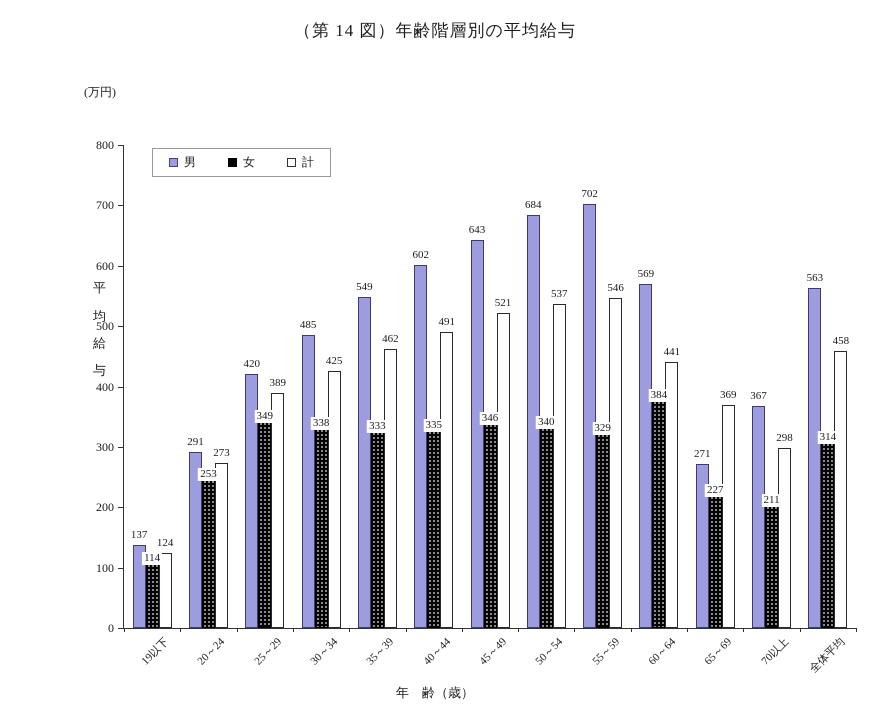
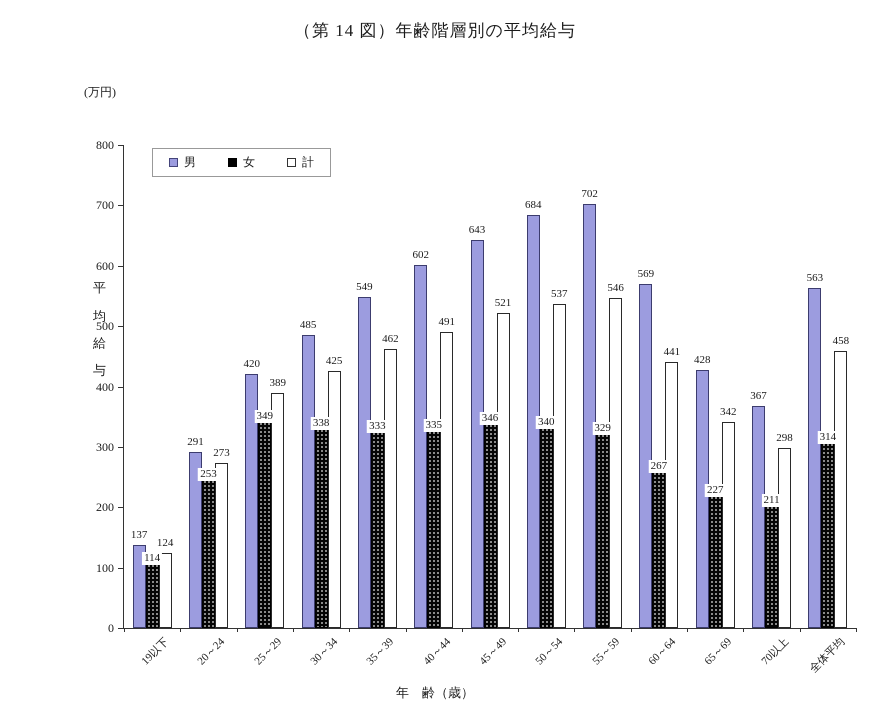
女/60～64: 384 -> 267
男/65～69: 271 -> 428
計/65～69: 369 -> 342
